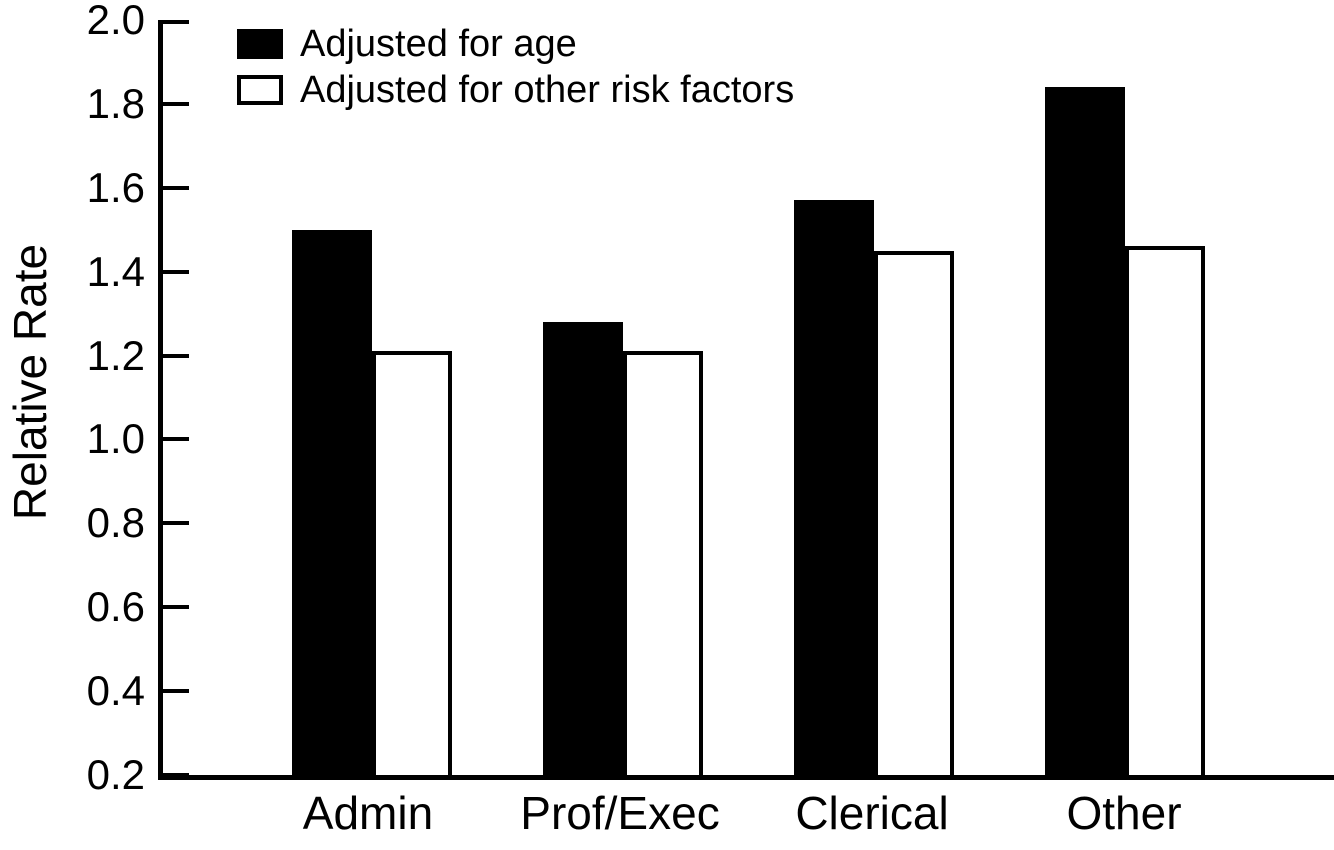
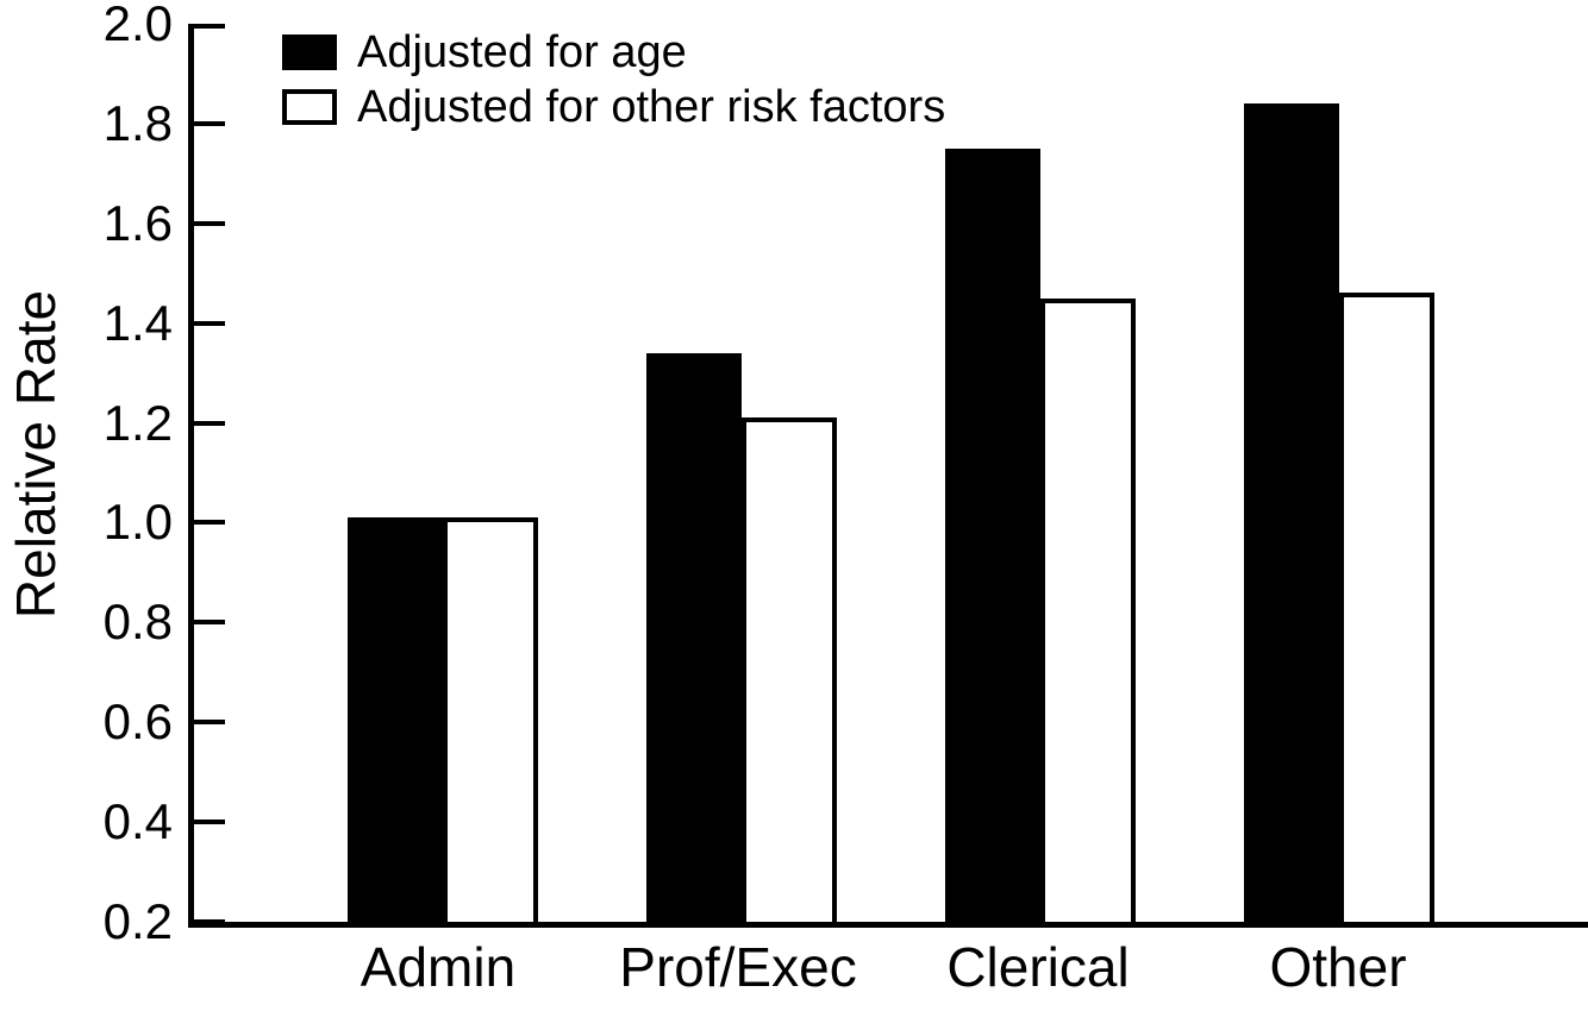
Adjusted for age/Admin: 1.50 -> 1.01
Adjusted for other risk factors/Admin: 1.21 -> 1.01
Adjusted for age/Prof/Exec: 1.28 -> 1.34
Adjusted for age/Clerical: 1.57 -> 1.75
